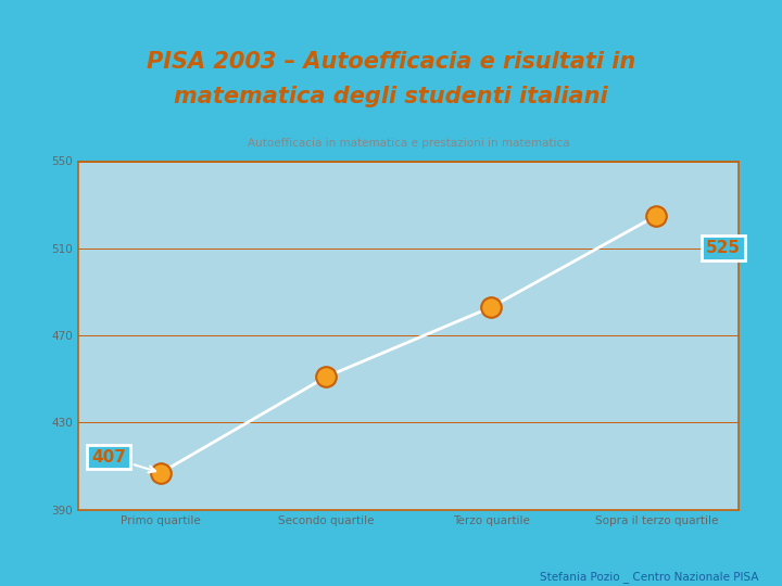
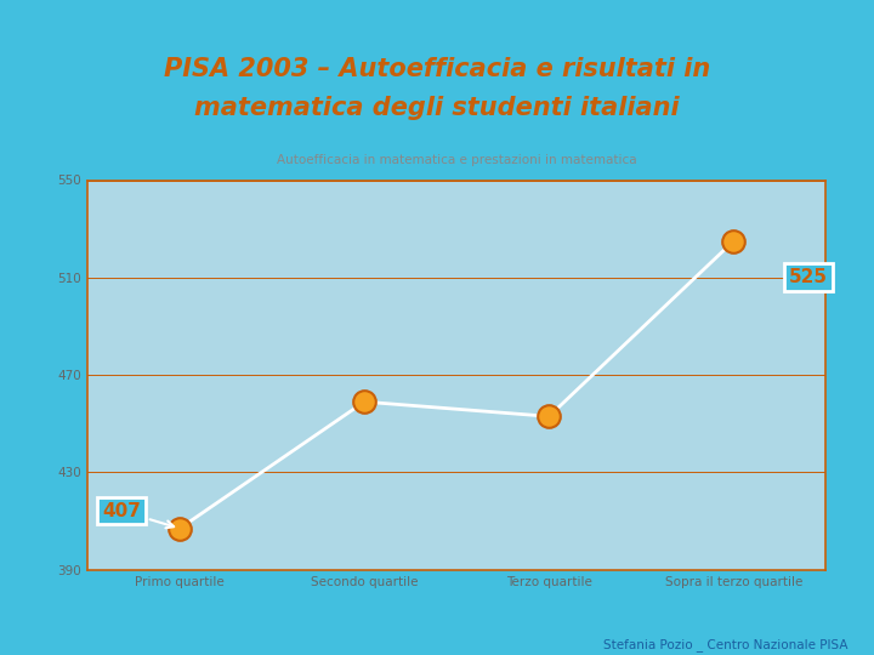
Secondo quartile: 451 -> 459
Terzo quartile: 483 -> 453
